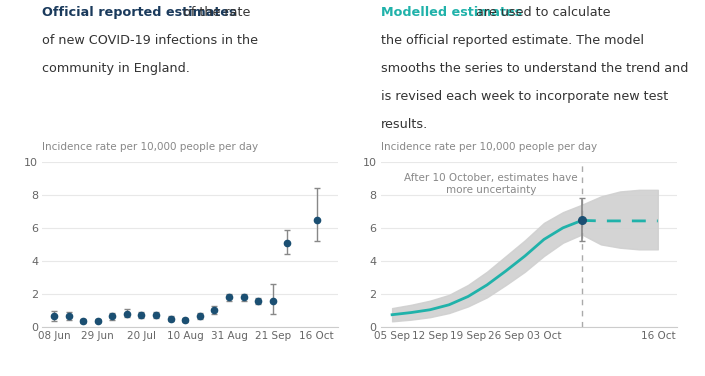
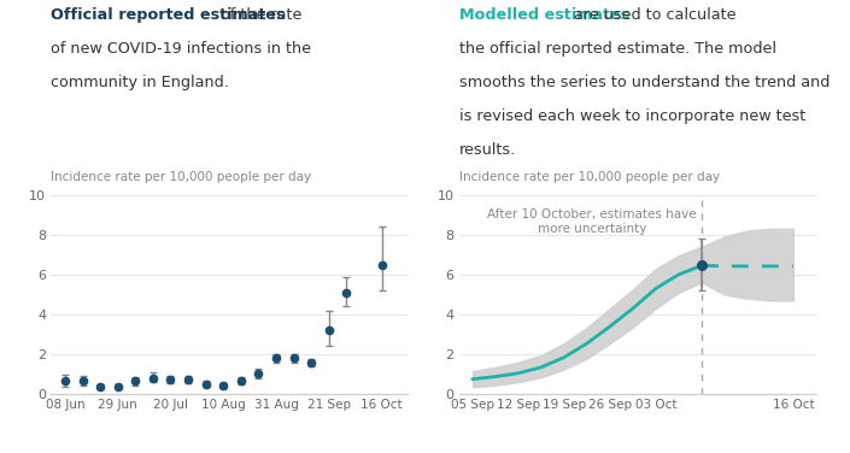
21 Sep: 1.6 -> 3.2
